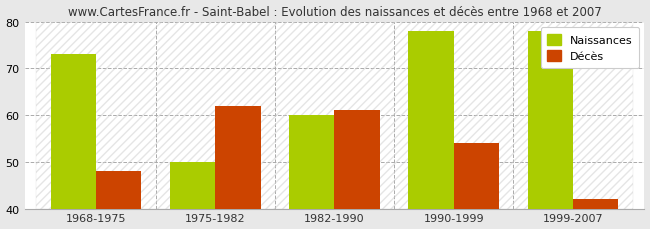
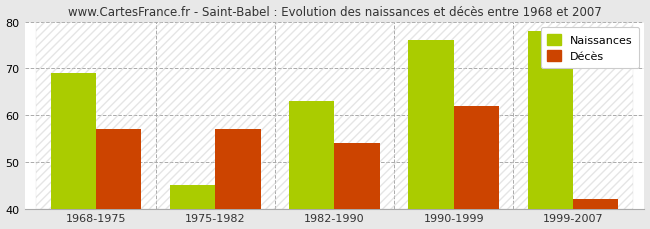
Naissances/1968-1975: 73 -> 69
Décès/1968-1975: 48 -> 57
Naissances/1975-1982: 50 -> 45
Décès/1975-1982: 62 -> 57
Naissances/1982-1990: 60 -> 63
Décès/1982-1990: 61 -> 54
Naissances/1990-1999: 78 -> 76
Décès/1990-1999: 54 -> 62
